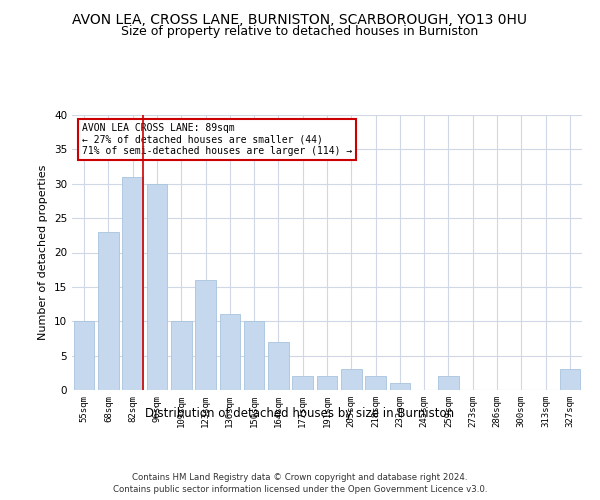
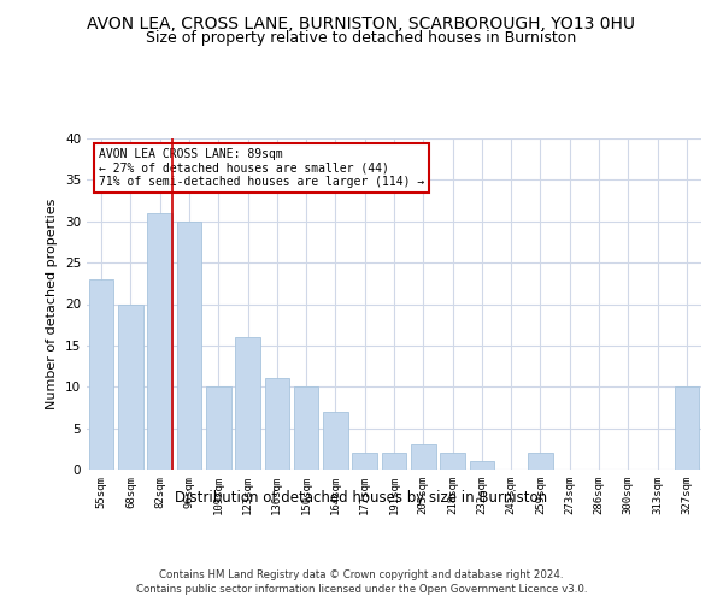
55sqm: 10 -> 23
68sqm: 23 -> 20
327sqm: 3 -> 10
